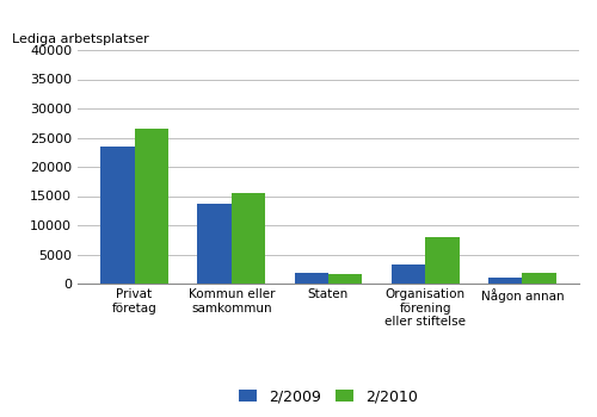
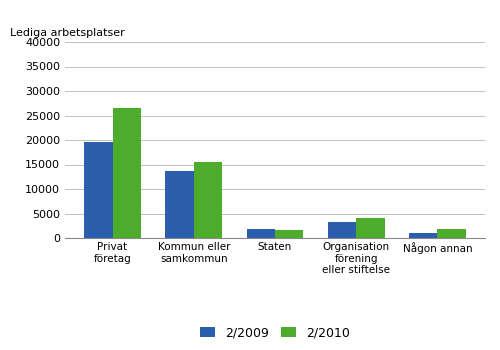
2/2009/Privat företag: 23500 -> 19500
2/2010/Organisation förening eller stiftelse: 8000 -> 4000
